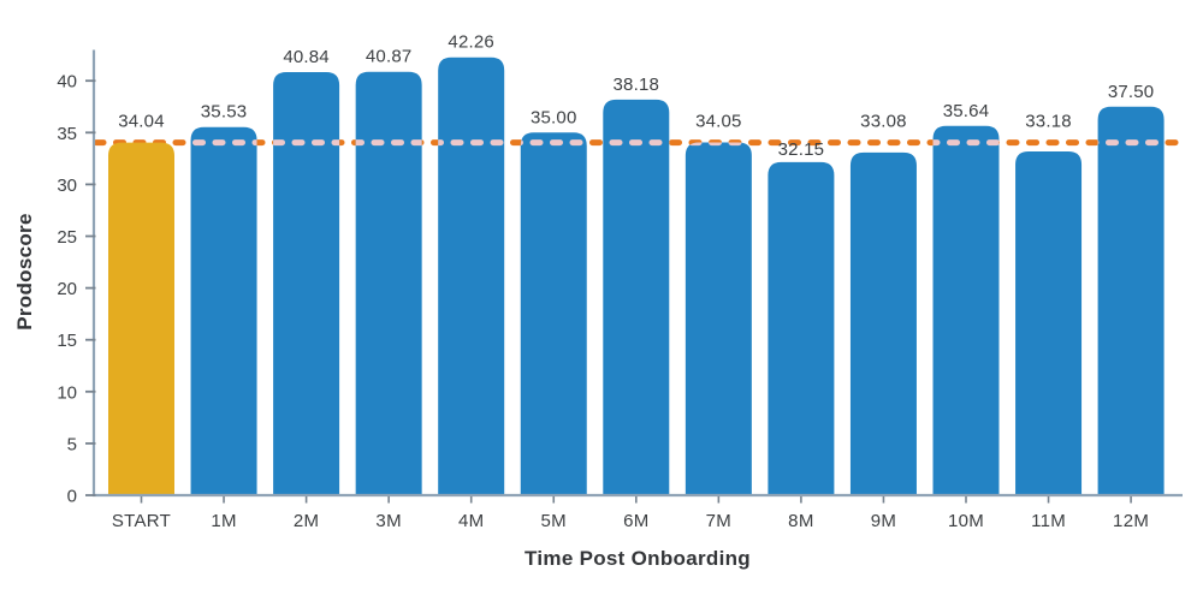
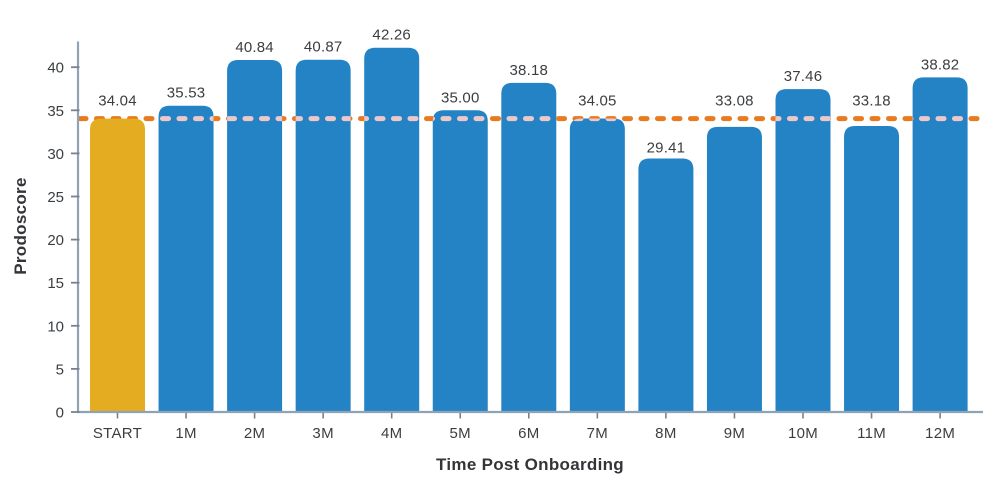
8M: 32.15 -> 29.41
10M: 35.64 -> 37.46
12M: 37.50 -> 38.82
